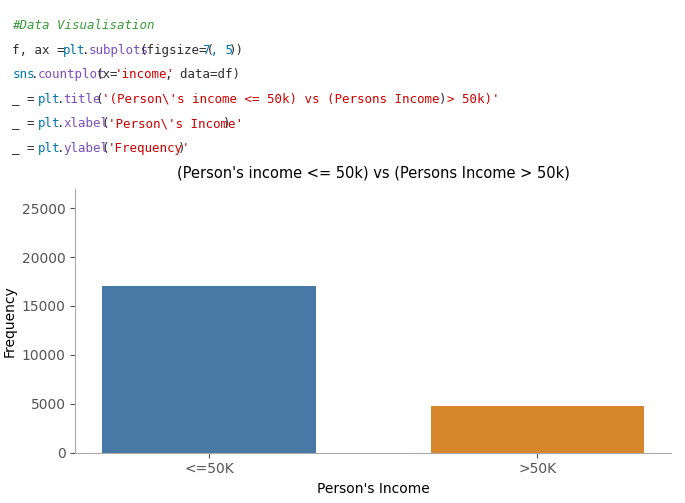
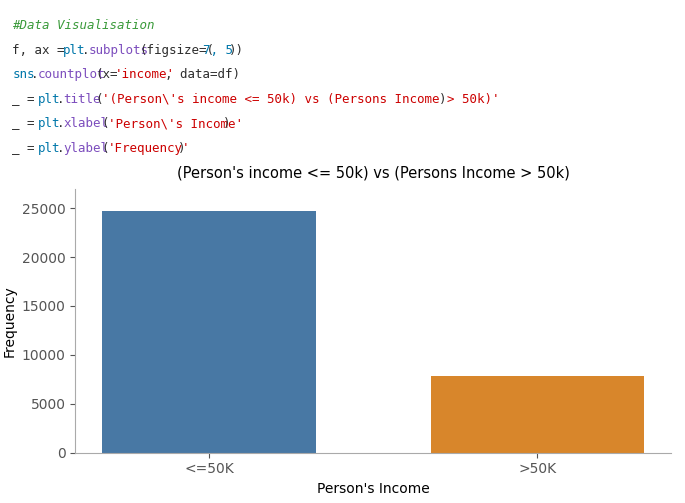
<=50K: 17000 -> 24700
>50K: 4800 -> 7800
